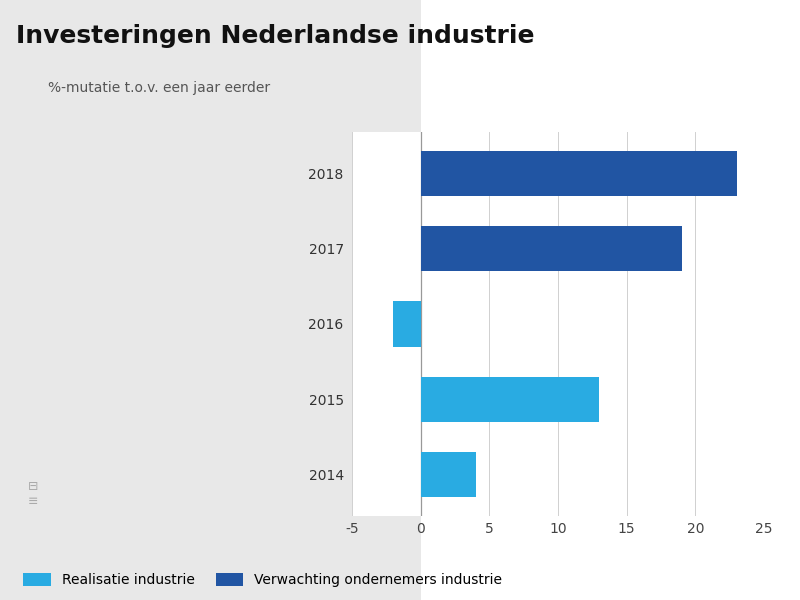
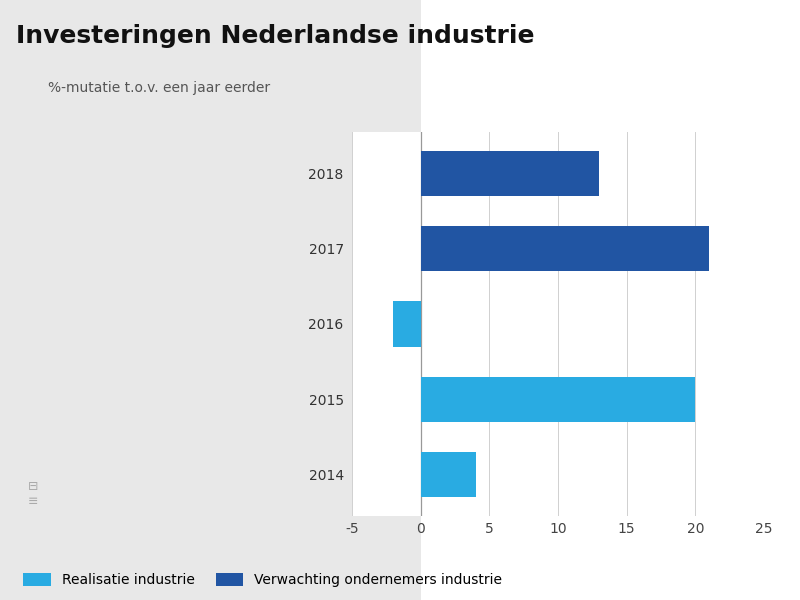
2018: 23 -> 13
2017: 19 -> 21
2015: 13 -> 20
